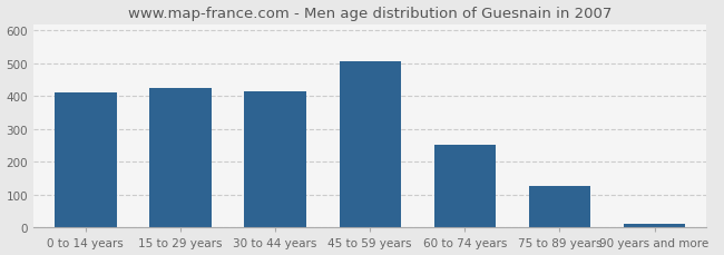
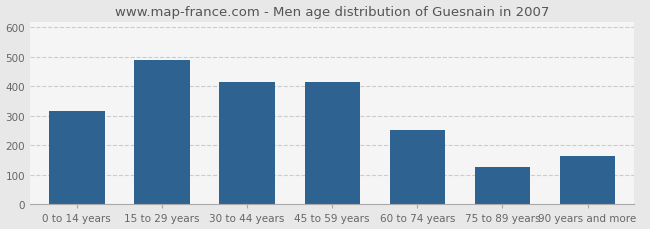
0 to 14 years: 410 -> 315
15 to 29 years: 425 -> 490
45 to 59 years: 505 -> 415
90 years and more: 10 -> 165
